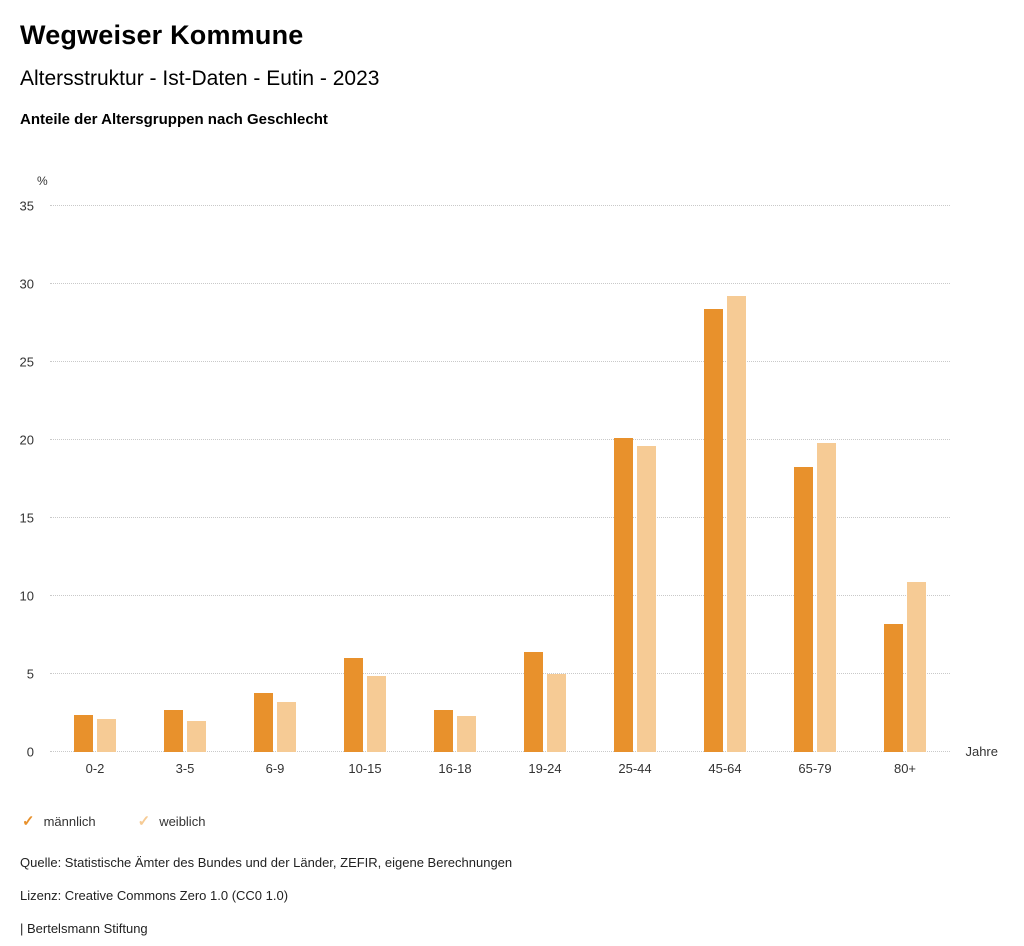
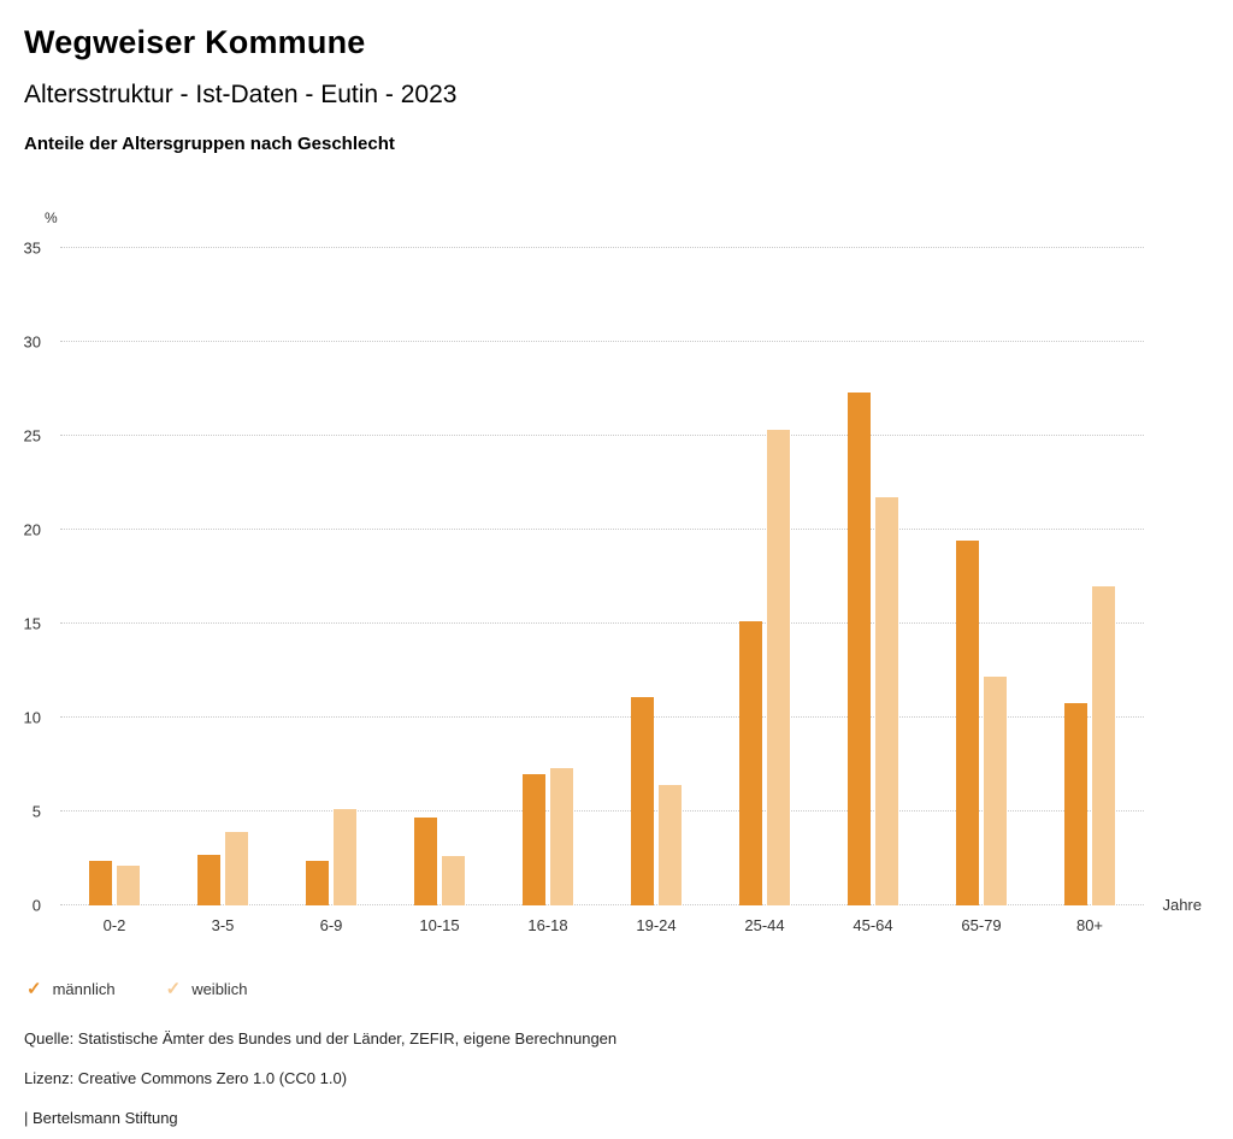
weiblich/3-5: 2.0 -> 3.9
männlich/6-9: 3.8 -> 2.4
weiblich/6-9: 3.2 -> 5.1
männlich/10-15: 6.0 -> 4.7
weiblich/10-15: 4.9 -> 2.6
männlich/16-18: 2.7 -> 7.0
weiblich/16-18: 2.3 -> 7.3
männlich/19-24: 6.4 -> 11.1
weiblich/19-24: 5.0 -> 6.4
männlich/25-44: 20.1 -> 15.1
weiblich/25-44: 19.6 -> 25.3
männlich/45-64: 28.4 -> 27.3
weiblich/45-64: 29.2 -> 21.7
männlich/65-79: 18.3 -> 19.4
weiblich/65-79: 19.8 -> 12.2
männlich/80+: 8.2 -> 10.8
weiblich/80+: 10.9 -> 17.0
